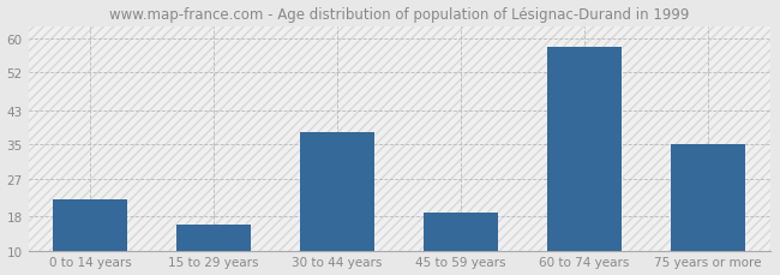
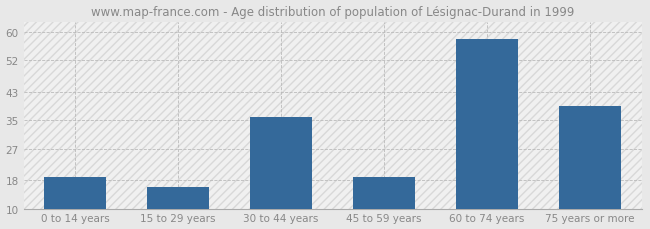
0 to 14 years: 22 -> 19
30 to 44 years: 38 -> 36
75 years or more: 35 -> 39
